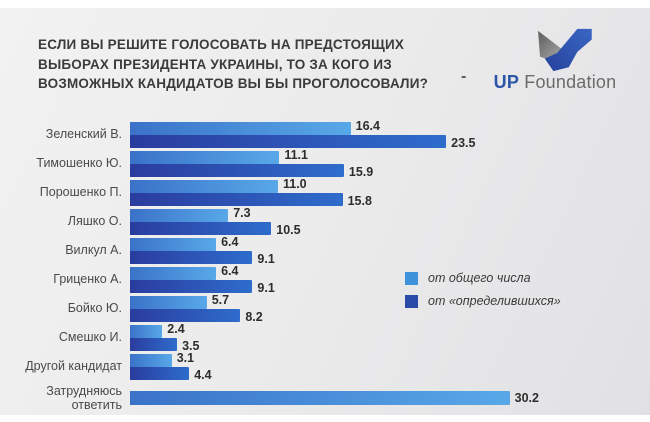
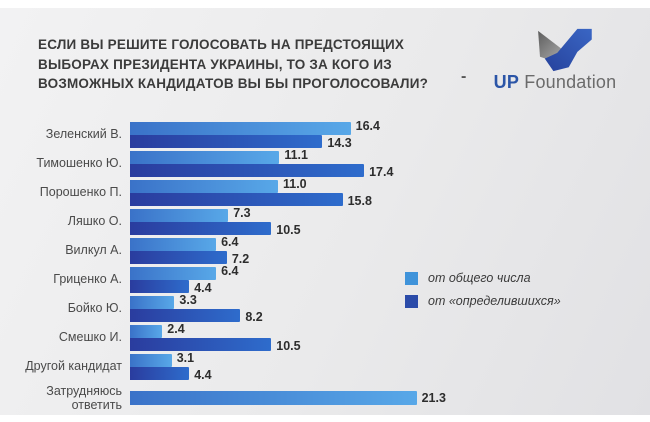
от «определившихся»/Зеленский В.: 23.5 -> 14.3
от «определившихся»/Тимошенко Ю.: 15.9 -> 17.4
от «определившихся»/Вилкул А.: 9.1 -> 7.2
от «определившихся»/Гриценко А.: 9.1 -> 4.4
от общего числа/Бойко Ю.: 5.7 -> 3.3
от «определившихся»/Смешко И.: 3.5 -> 10.5
от общего числа/Затрудняюсь ответить: 30.2 -> 21.3
